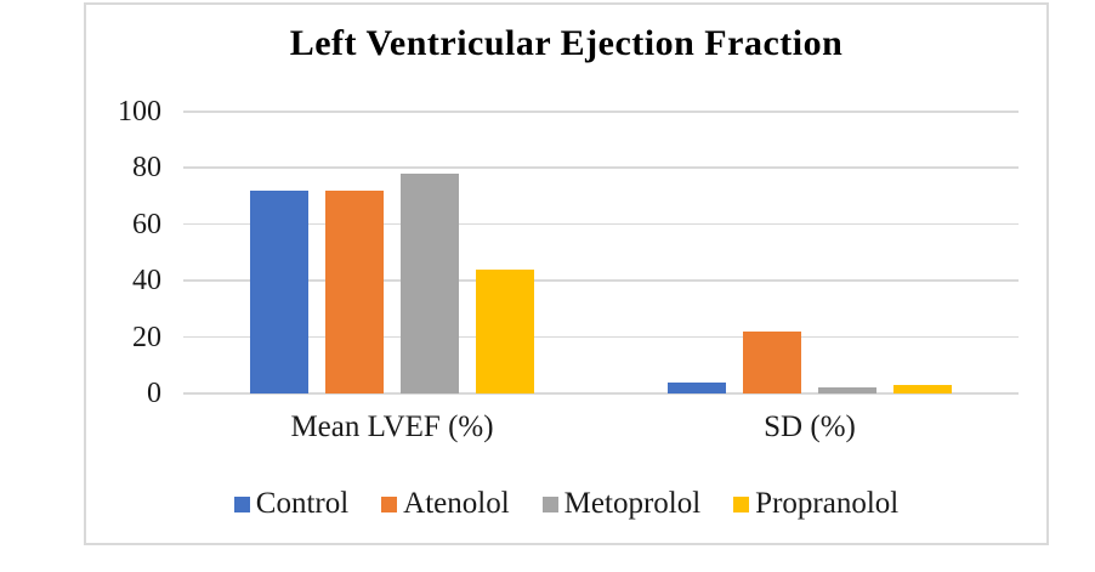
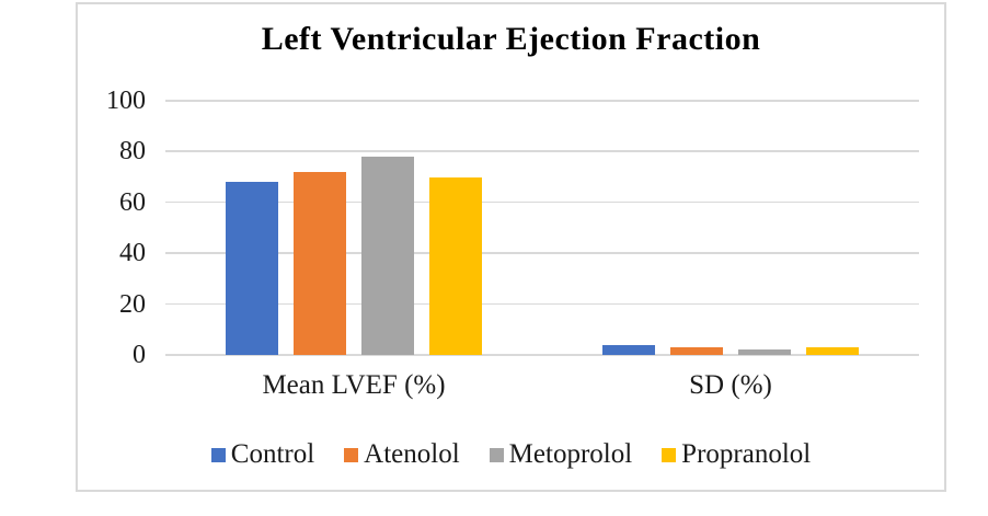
Control/Mean LVEF (%): 72 -> 68
Propranolol/Mean LVEF (%): 44 -> 70
Atenolol/SD (%): 22 -> 3
